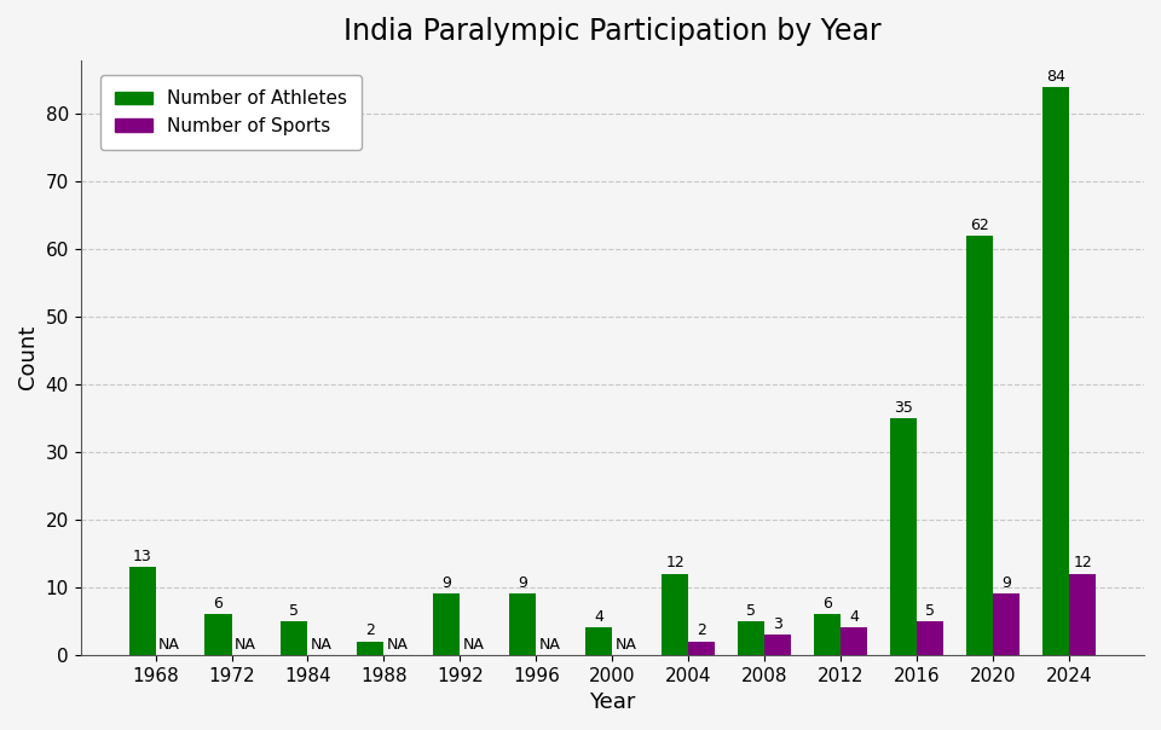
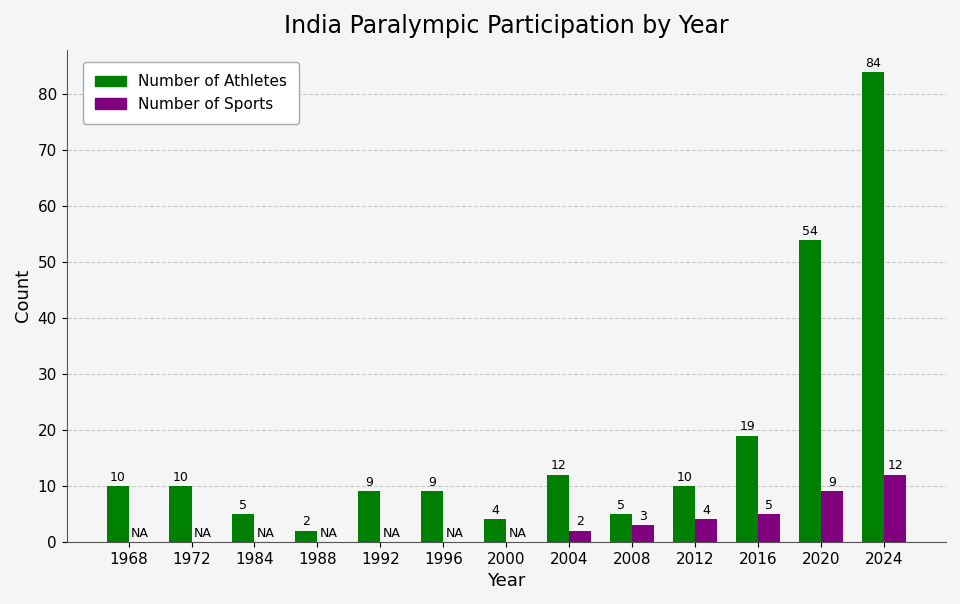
Number of Athletes/1968: 13 -> 10
Number of Athletes/1972: 6 -> 10
Number of Athletes/2012: 6 -> 10
Number of Athletes/2016: 35 -> 19
Number of Athletes/2020: 62 -> 54
